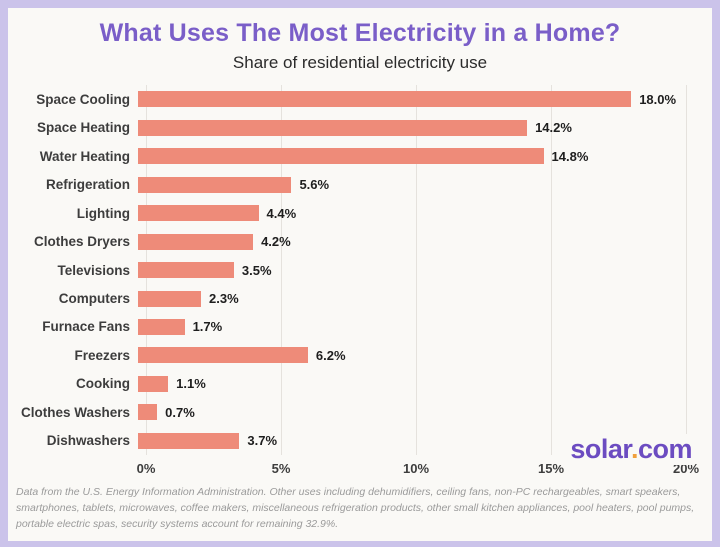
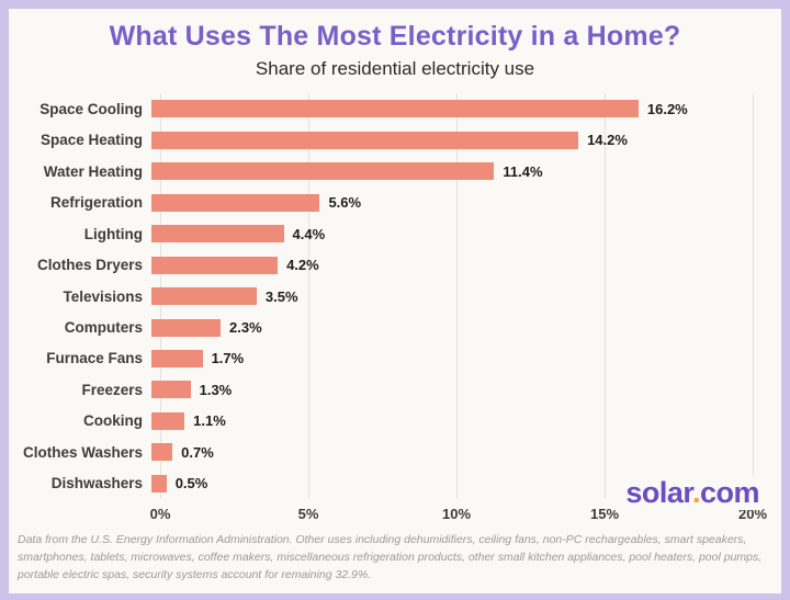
Space Cooling: 18.0% -> 16.2%
Water Heating: 14.8% -> 11.4%
Freezers: 6.2% -> 1.3%
Dishwashers: 3.7% -> 0.5%
